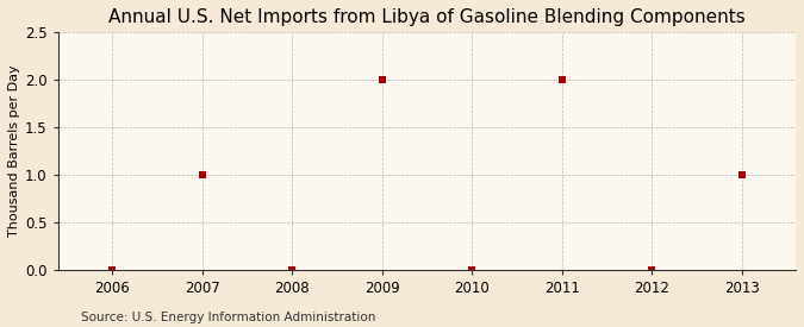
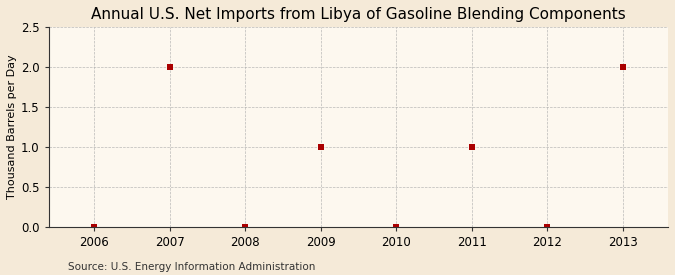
2007: 1 -> 2
2009: 2 -> 1
2011: 2 -> 1
2013: 1 -> 2
